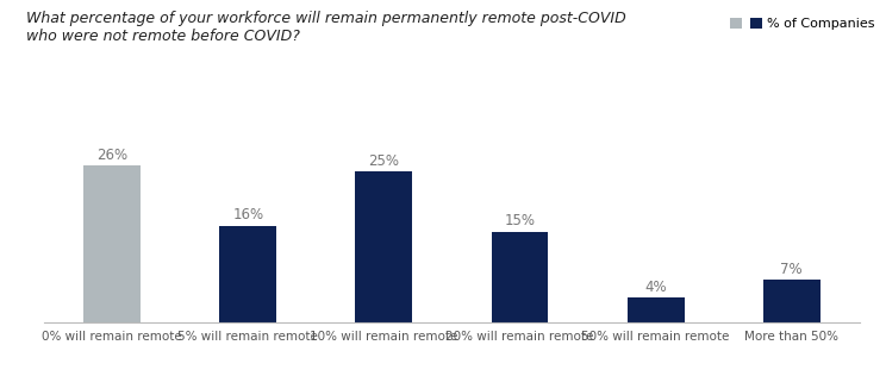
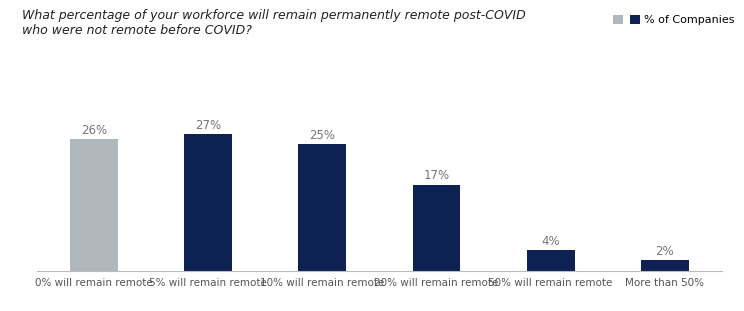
5% will remain remote: 16% -> 27%
20% will remain remote: 15% -> 17%
More than 50%: 7% -> 2%
